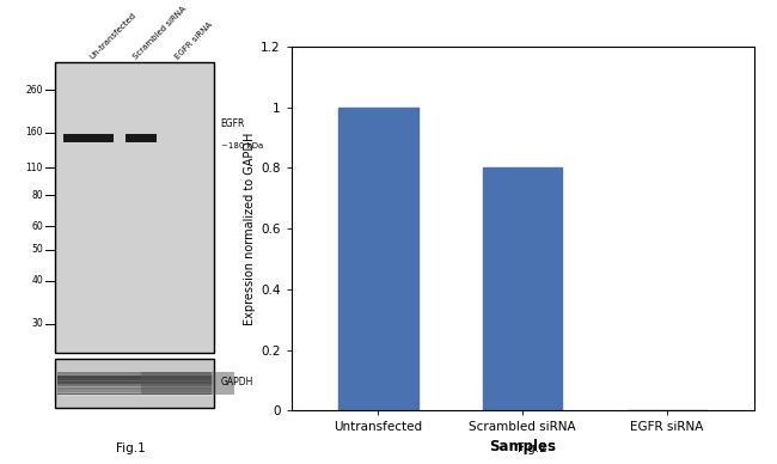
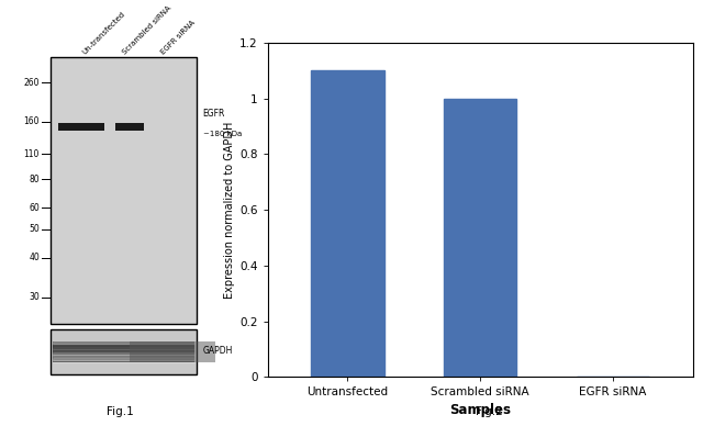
Untransfected: 1.0 -> 1.1
Scrambled siRNA: 0.8 -> 1.0
